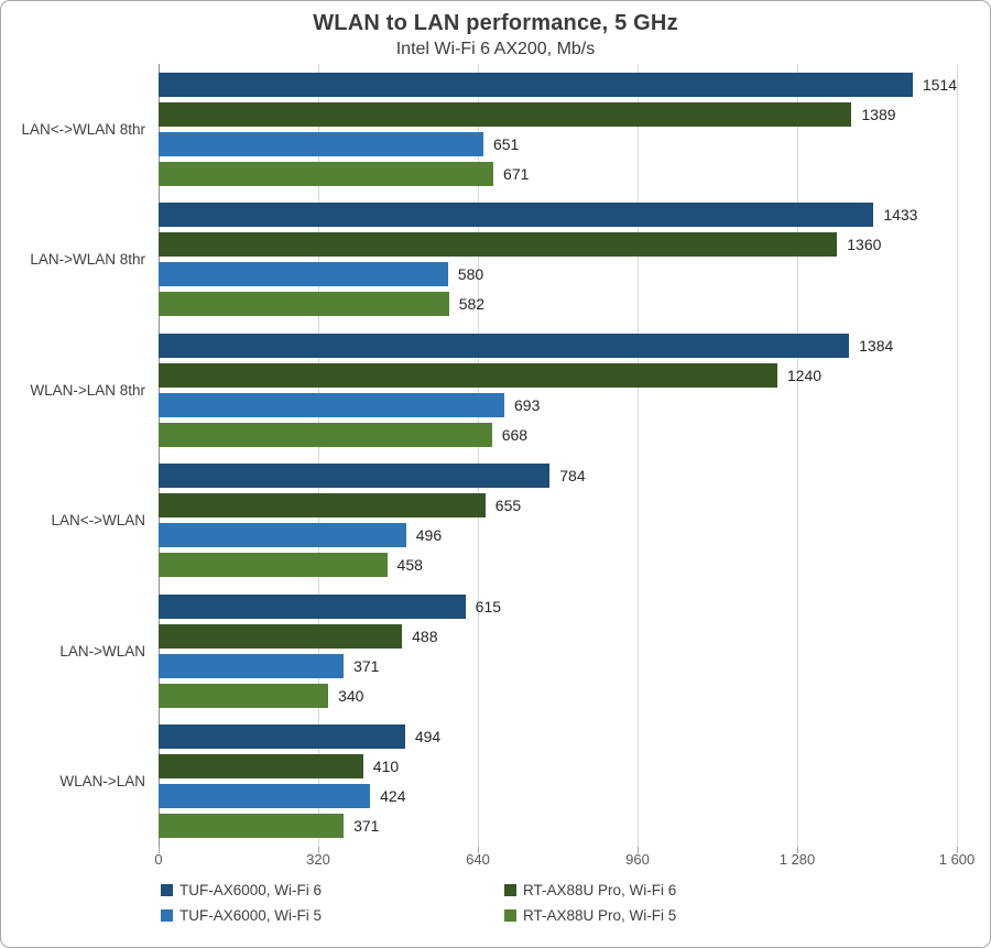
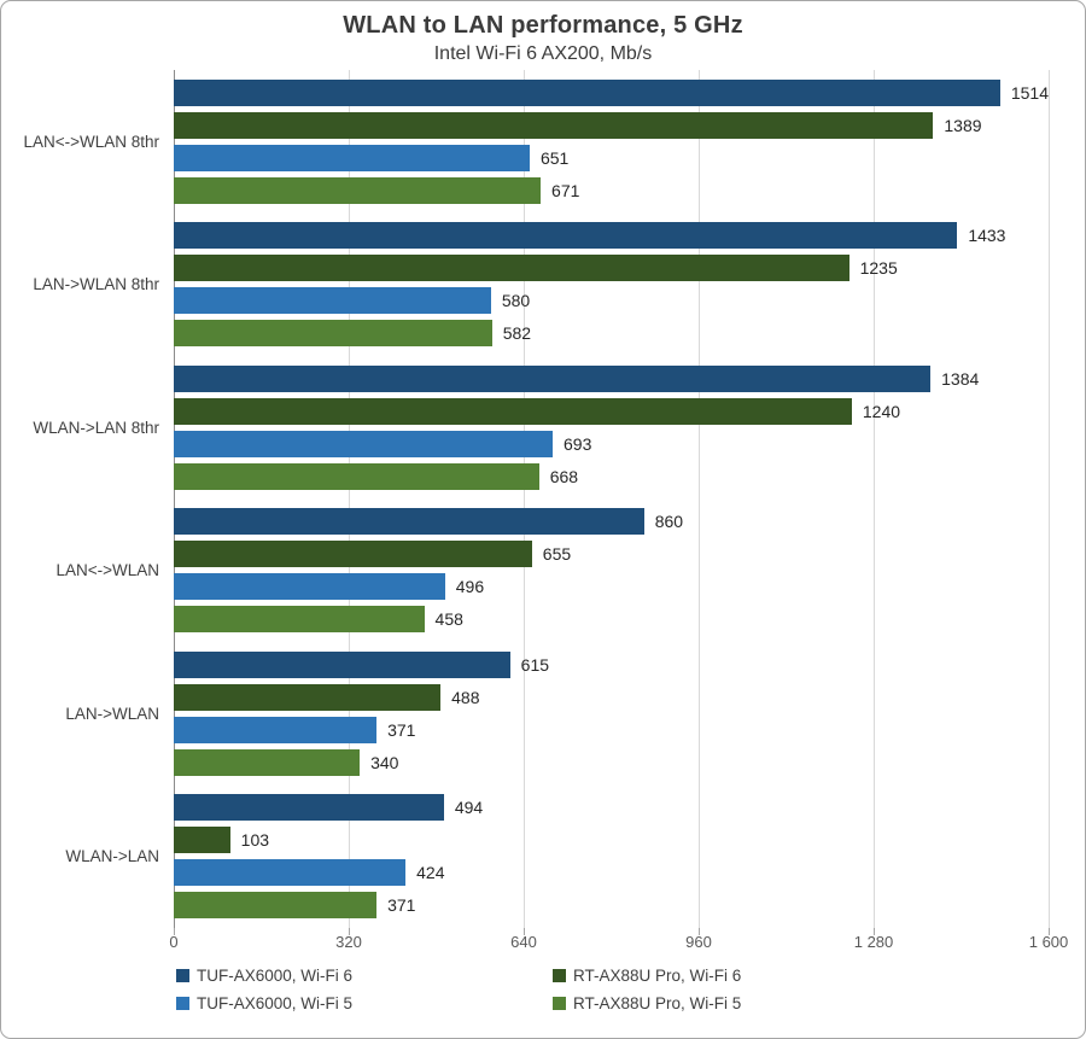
RT-AX88U Pro, Wi-Fi 6/LAN->WLAN 8thr: 1360 -> 1235
TUF-AX6000, Wi-Fi 6/LAN<->WLAN: 784 -> 860
RT-AX88U Pro, Wi-Fi 6/WLAN->LAN: 410 -> 103
